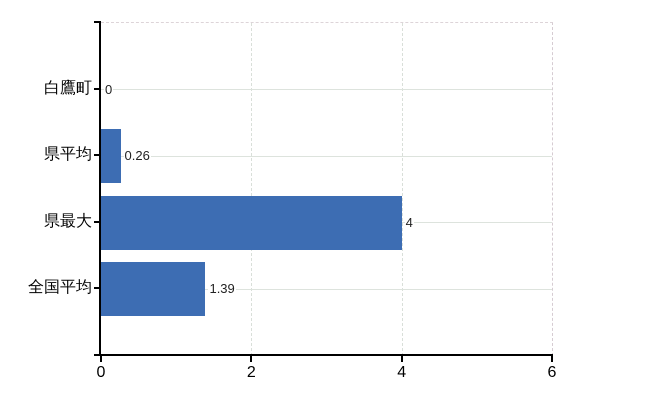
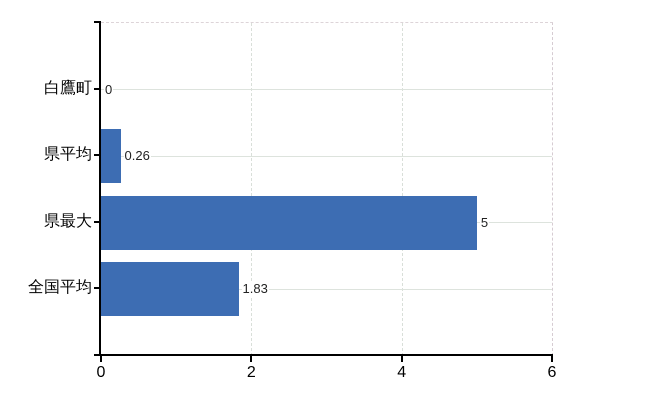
県最大: 4 -> 5
全国平均: 1.39 -> 1.83
